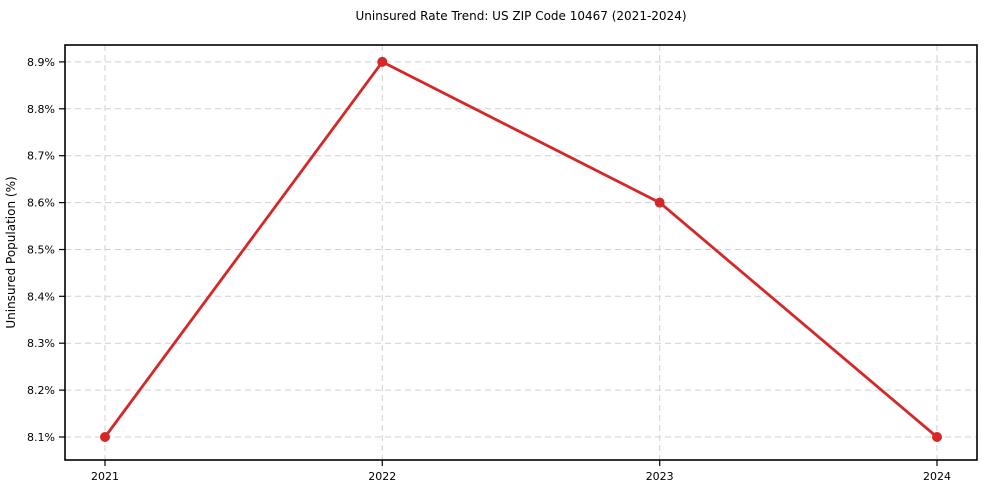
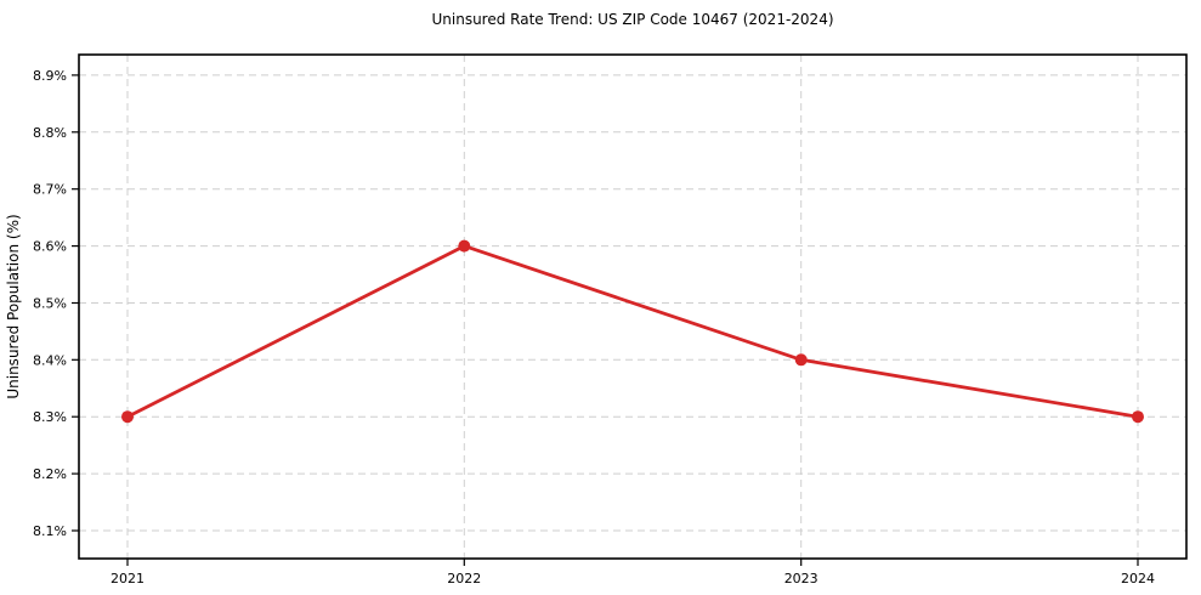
2021: 8.1% -> 8.3%
2022: 8.9% -> 8.6%
2023: 8.6% -> 8.4%
2024: 8.1% -> 8.3%
